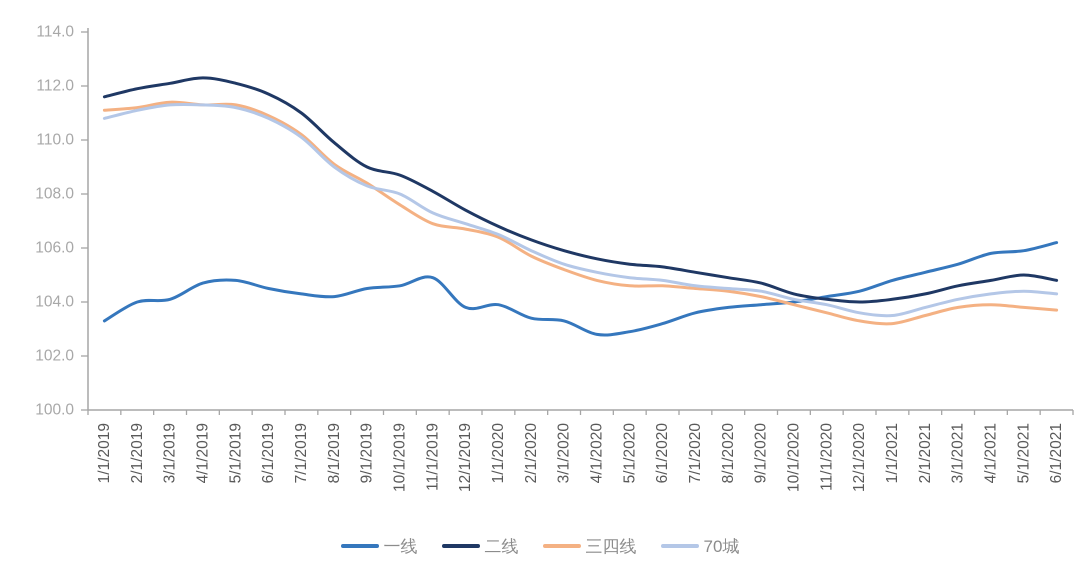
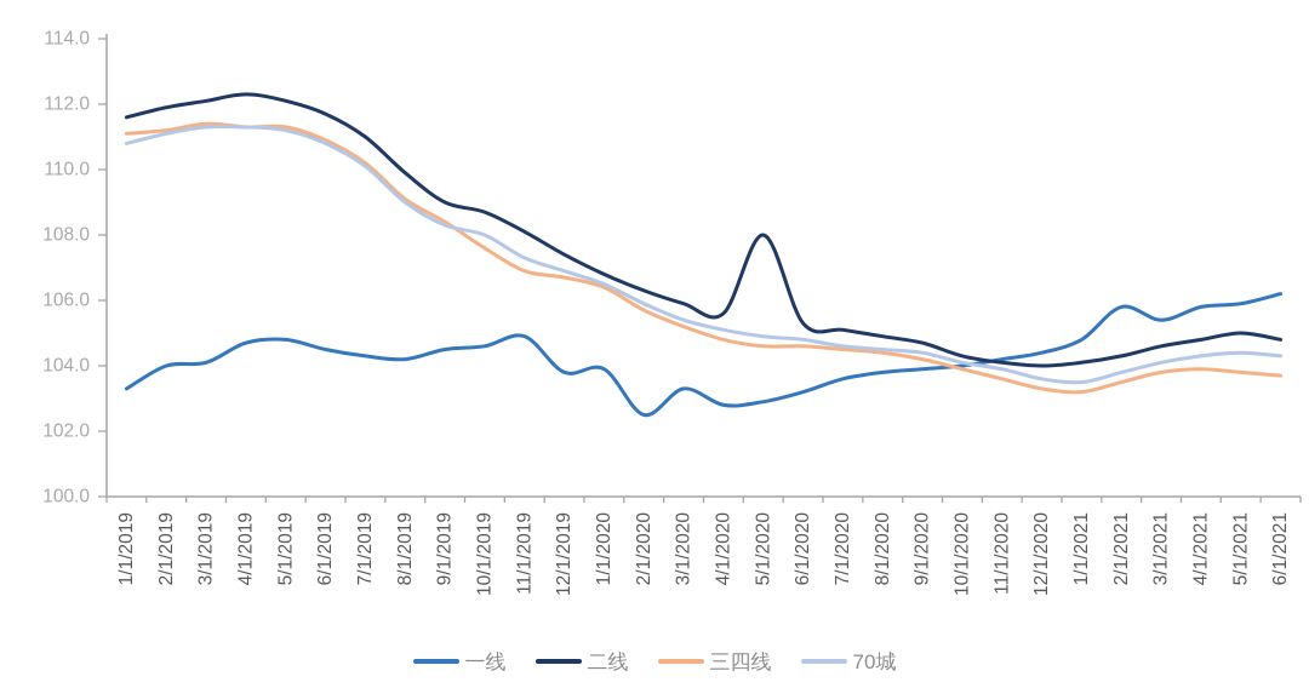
一线/2/1/2020: 103.4 -> 102.5
二线/5/1/2020: 105.4 -> 108.0
一线/2/1/2021: 105.1 -> 105.8
